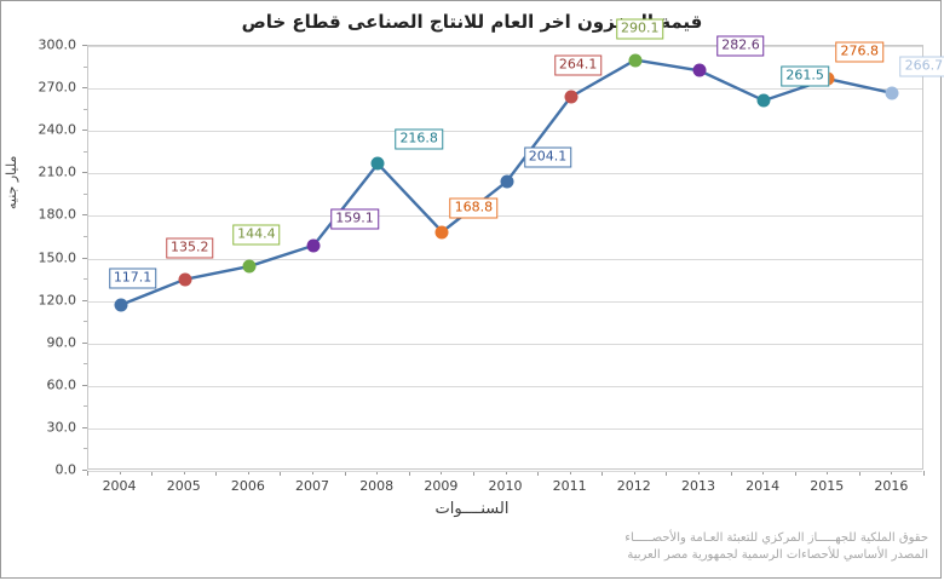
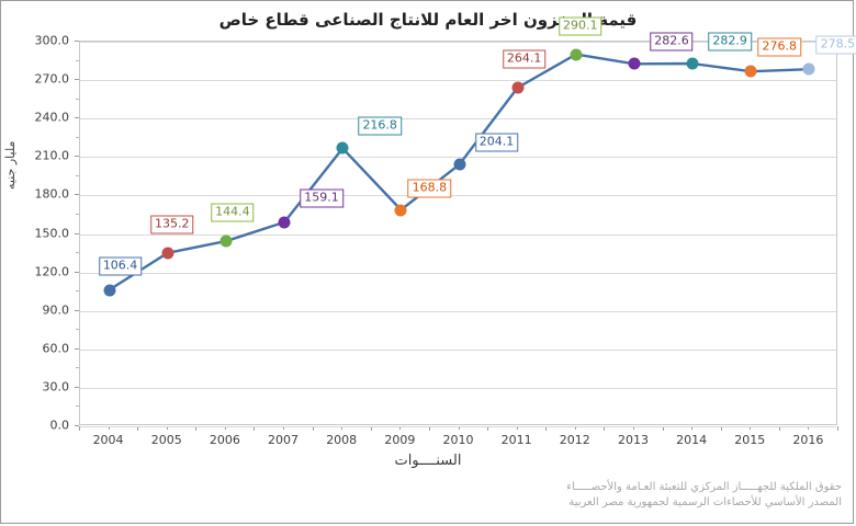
2004: 117.1 -> 106.4
2014: 261.5 -> 282.9
2016: 266.7 -> 278.5
